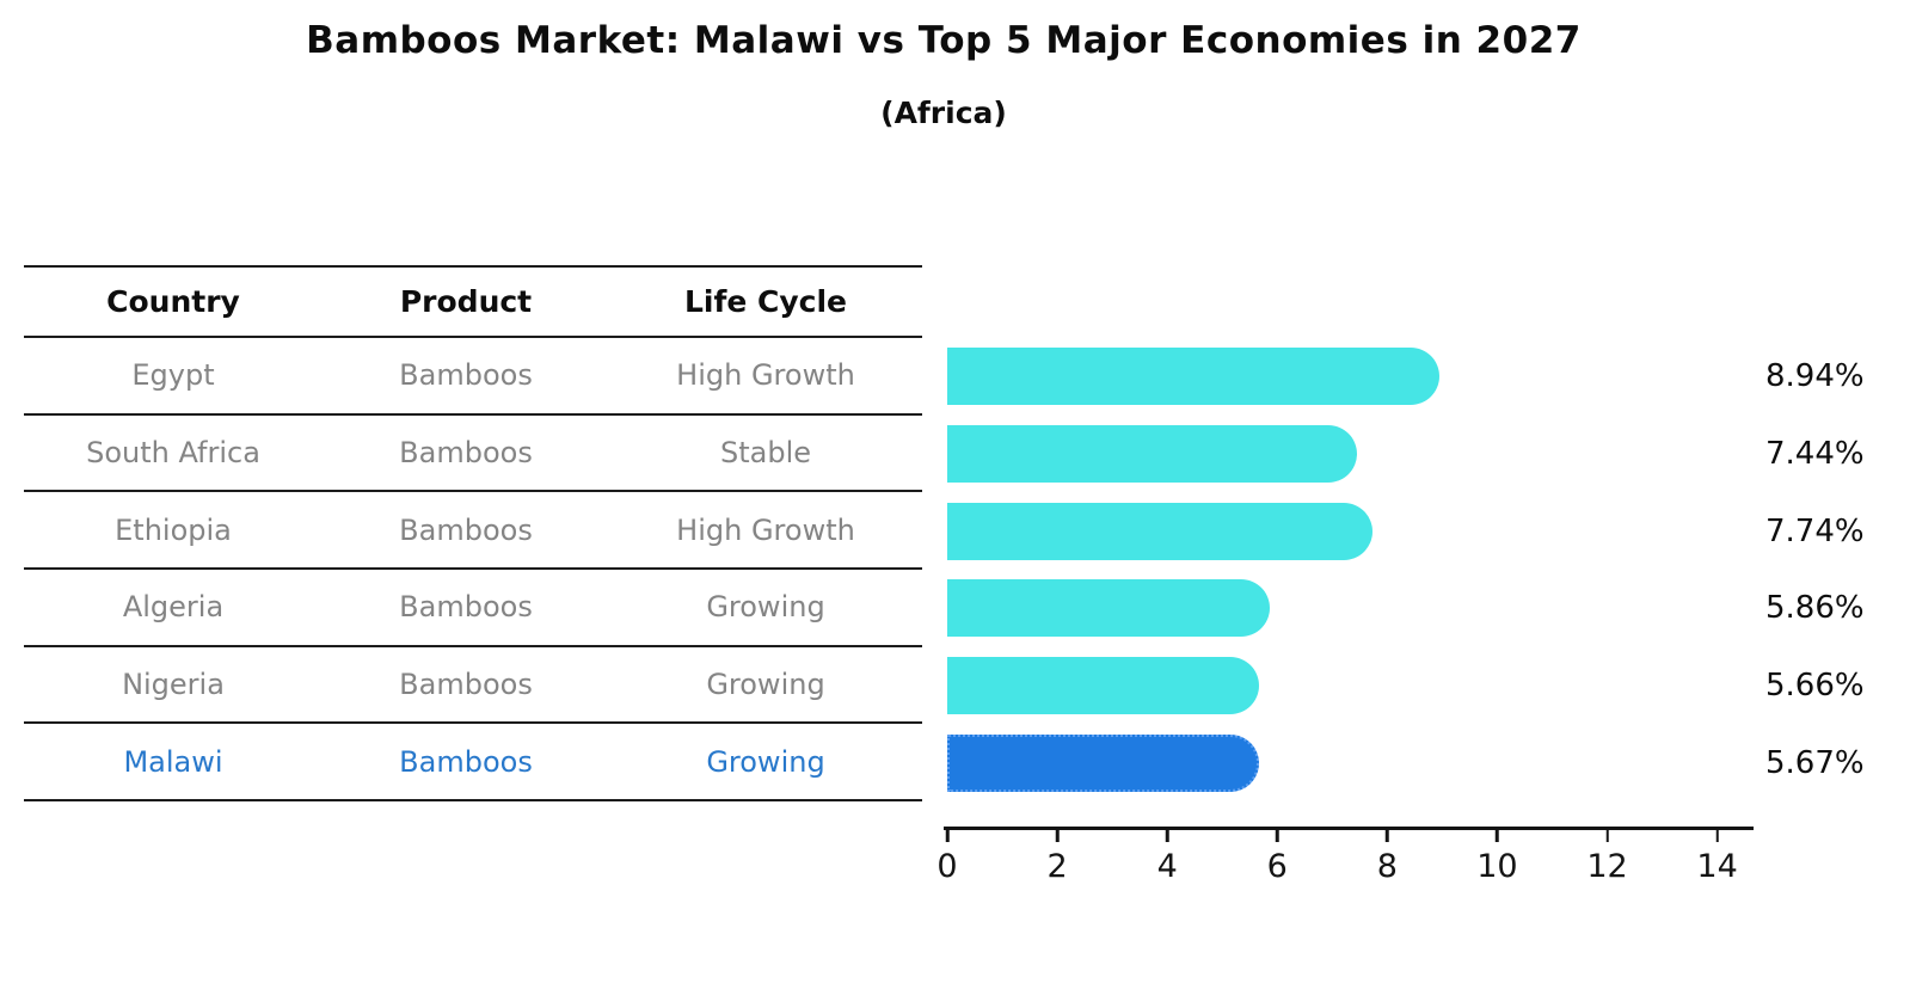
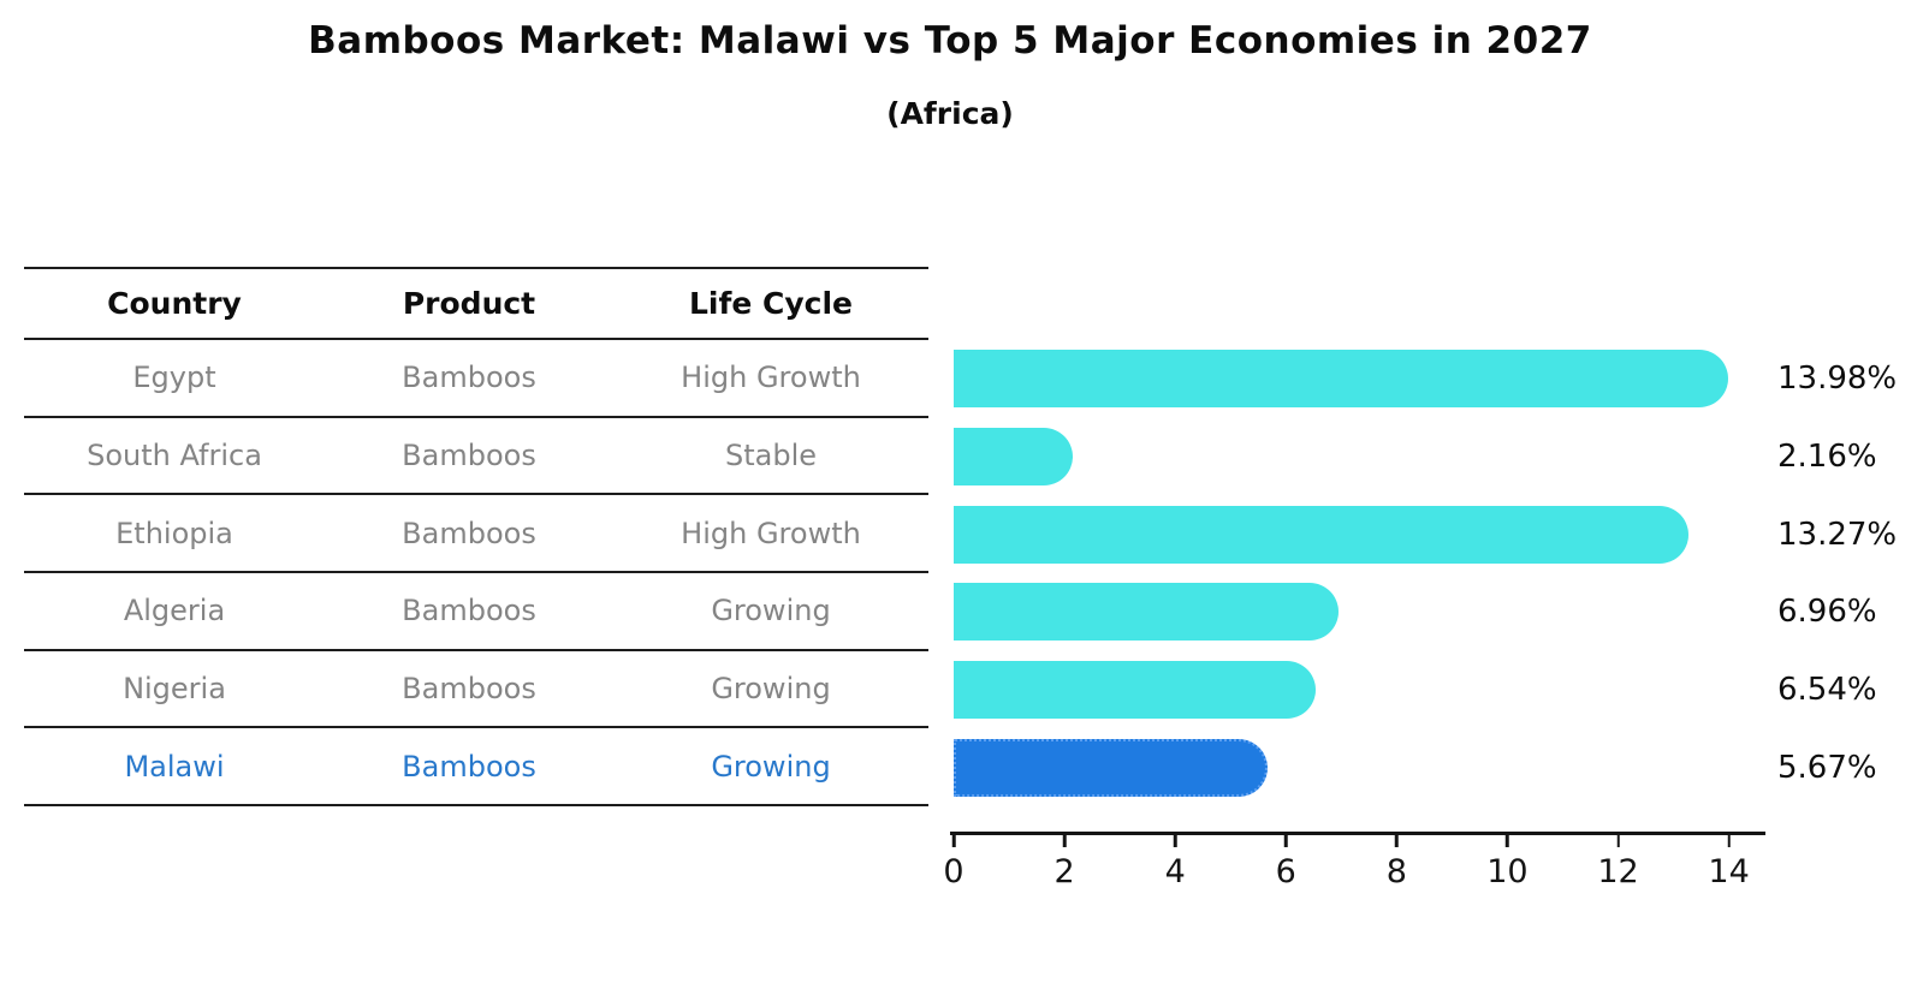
Egypt: 8.94% -> 13.98%
South Africa: 7.44% -> 2.16%
Ethiopia: 7.74% -> 13.27%
Algeria: 5.86% -> 6.96%
Nigeria: 5.66% -> 6.54%
